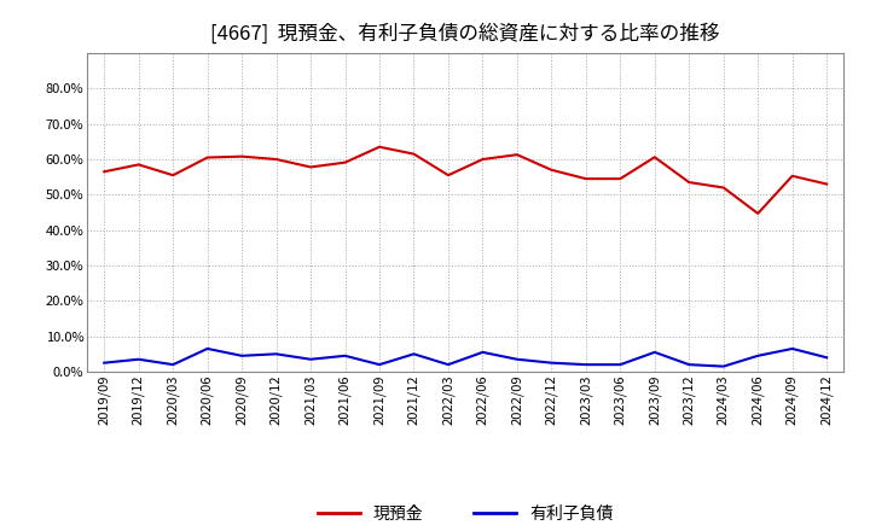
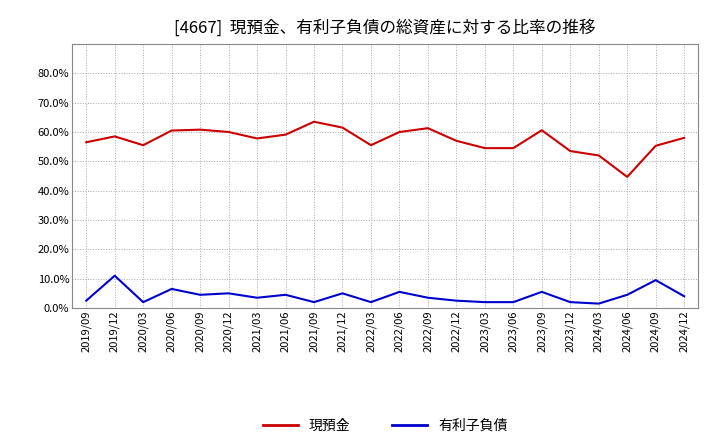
有利子負債/2019/12: 3.5% -> 11.0%
有利子負債/2024/09: 6.5% -> 9.5%
現預金/2024/12: 53.0% -> 58.0%
